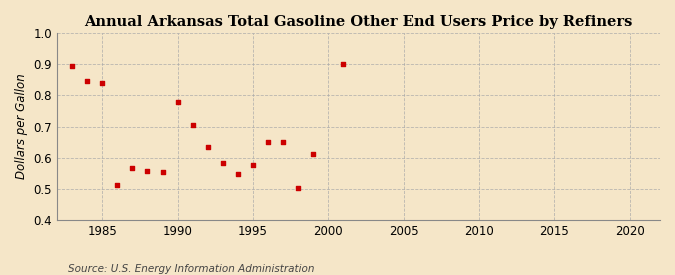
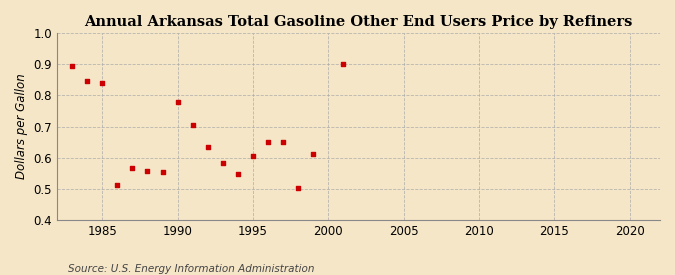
1995: 0.577 -> 0.605
